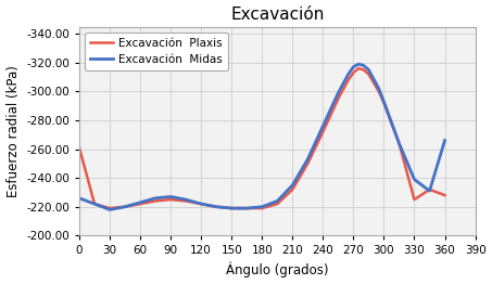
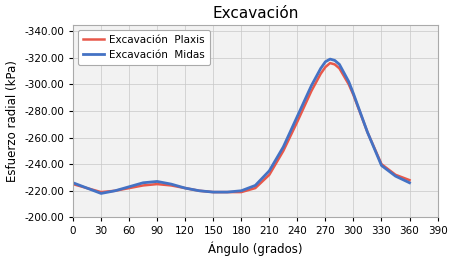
Excavación Plaxis/0: -261 -> -225
Excavación Plaxis/330: -225 -> -240
Excavación Midas/360: -266 -> -226
